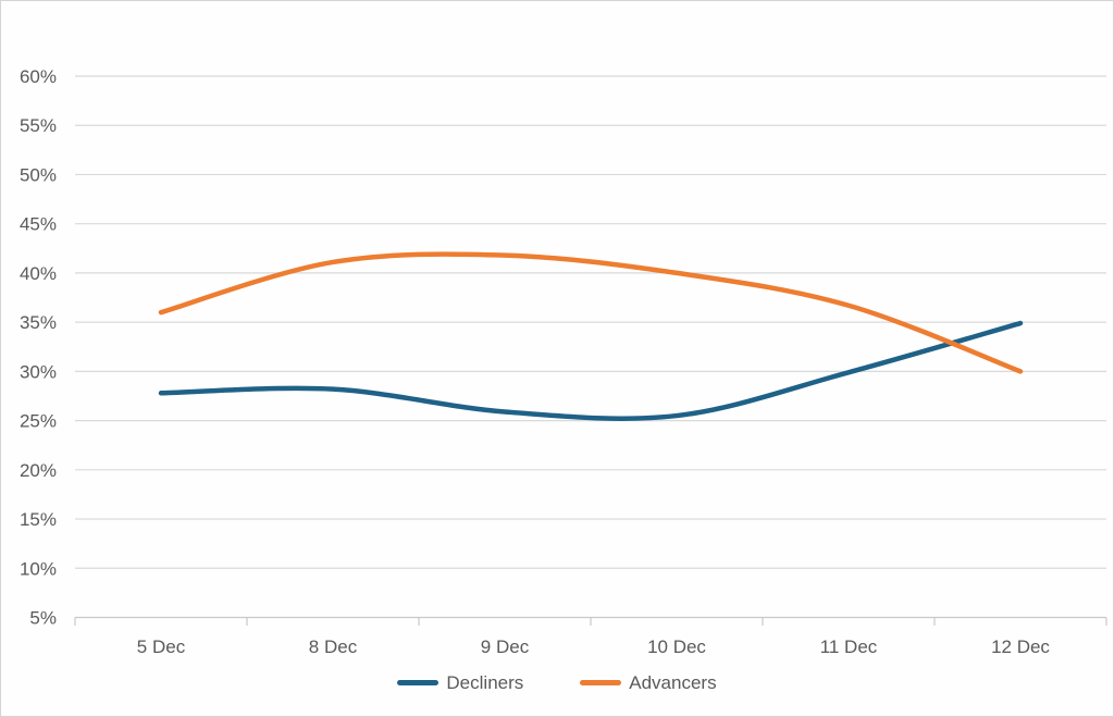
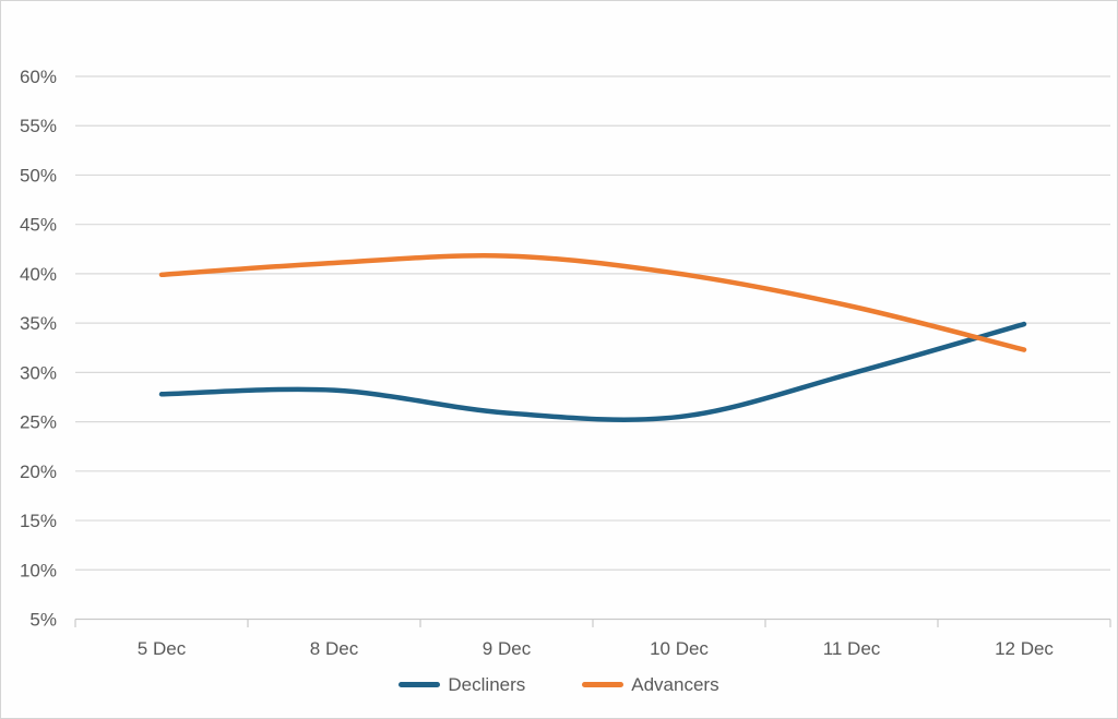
Advancers/5 Dec: 36% -> 40%
Advancers/12 Dec: 30% -> 32%
